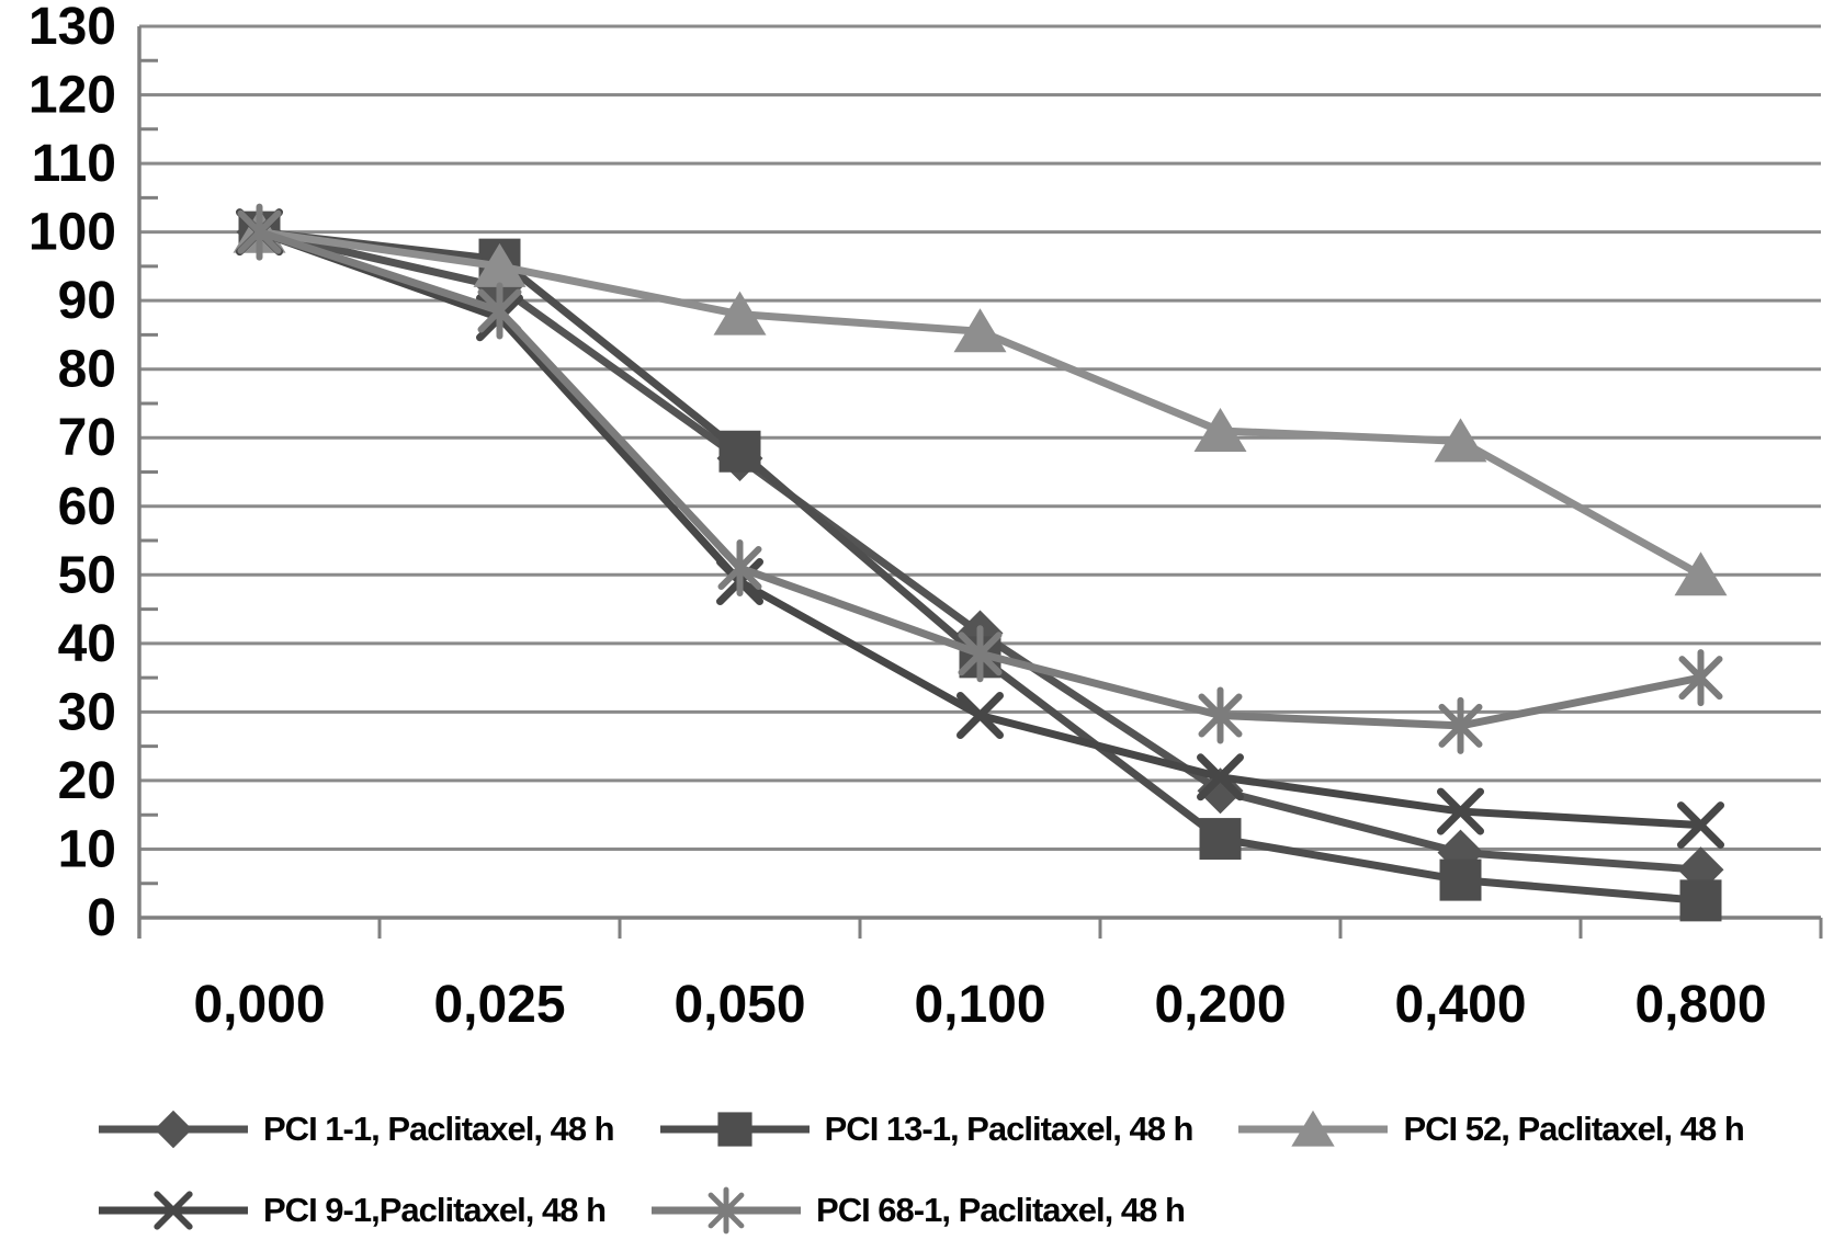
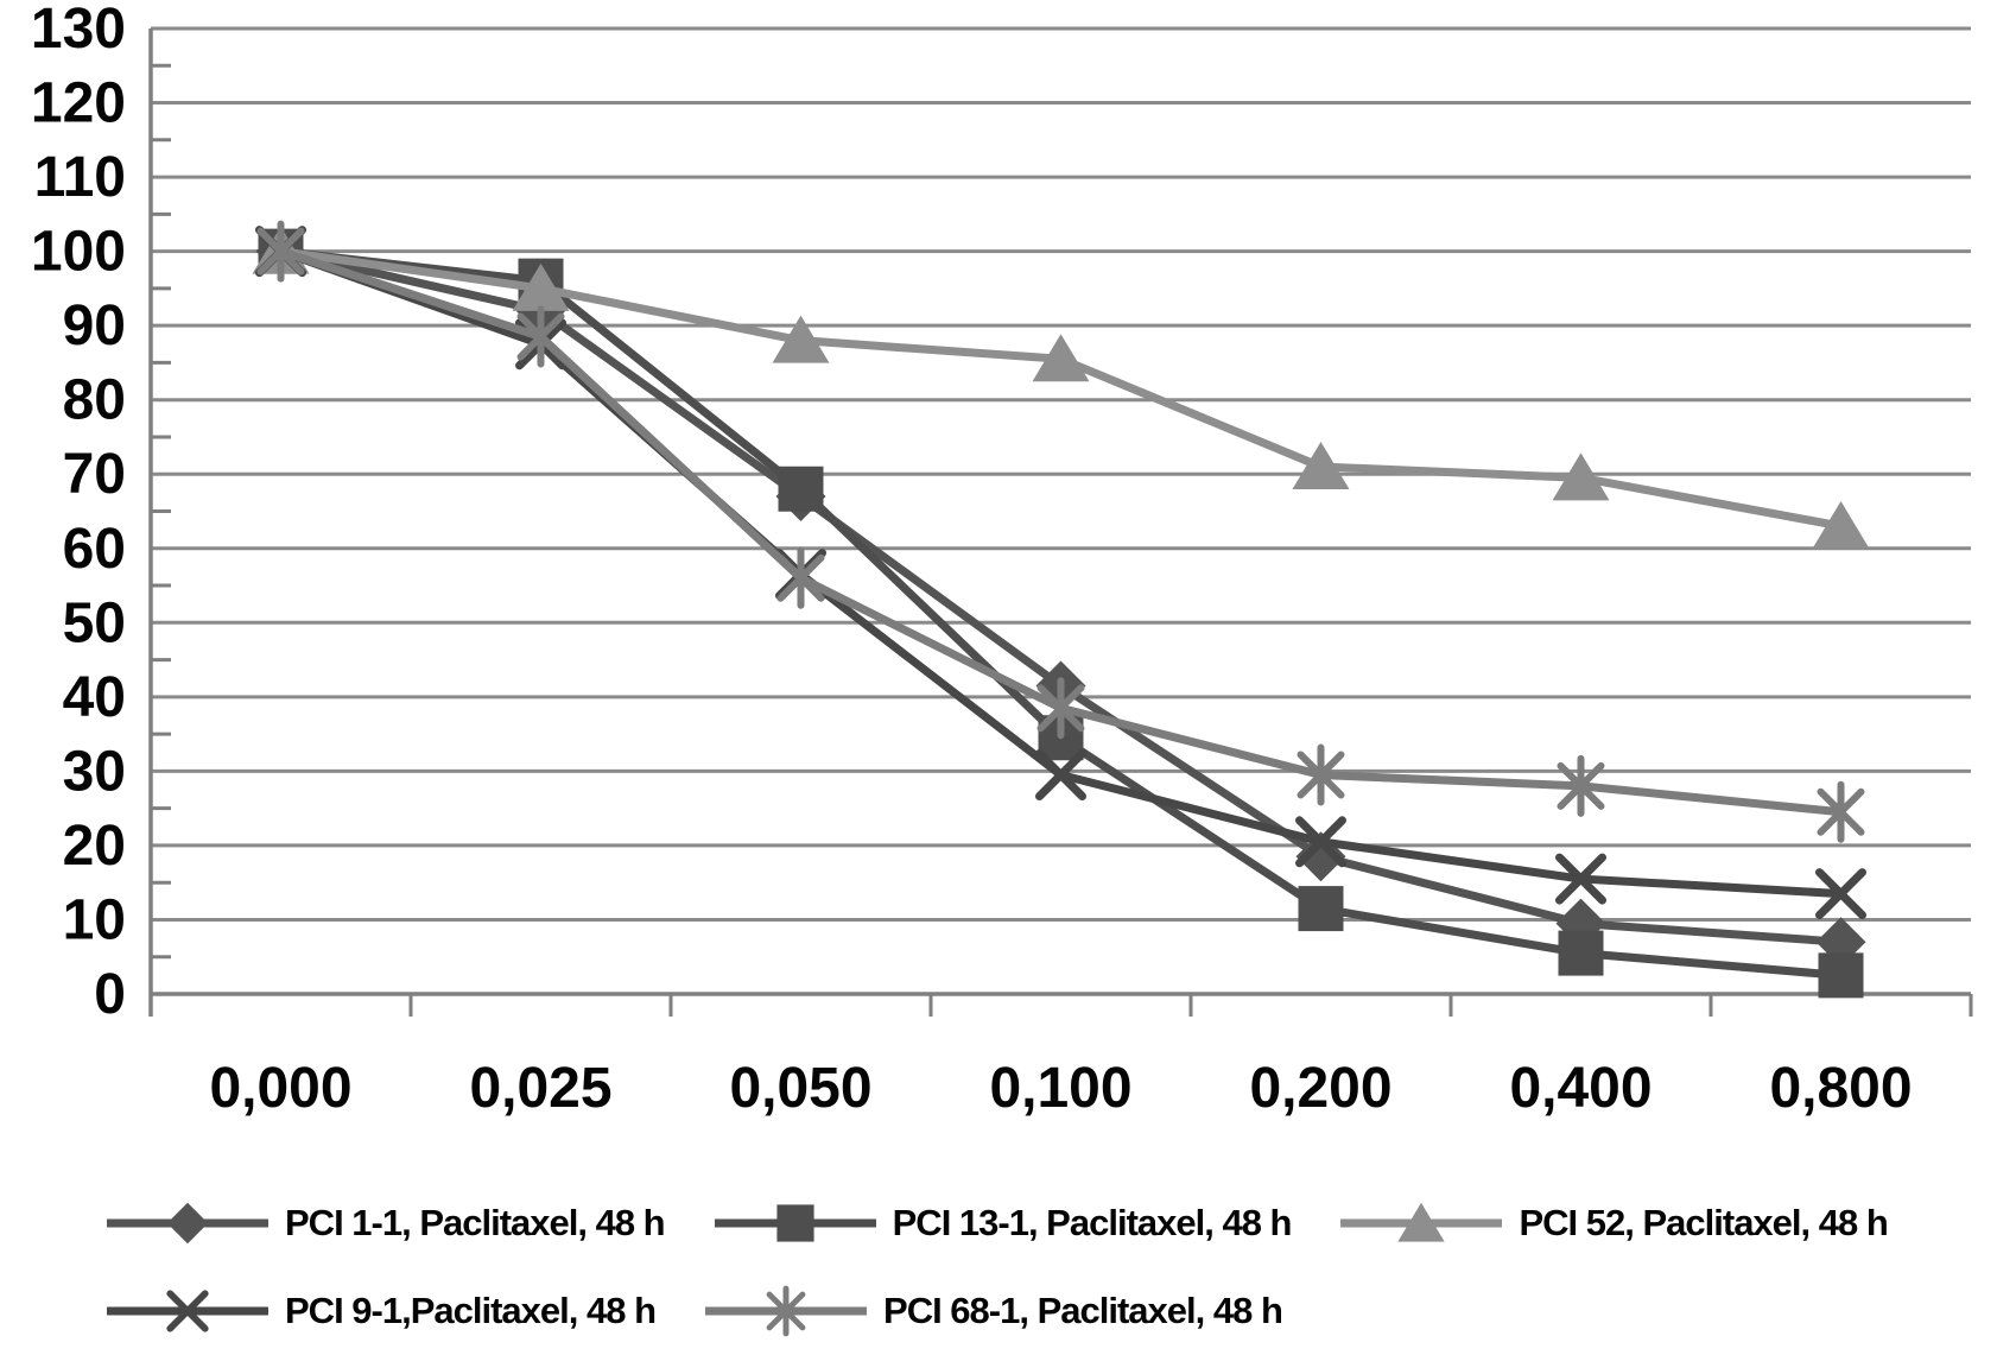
PCI 9-1,Paclitaxel, 48 h/0,050: 49 -> 56
PCI 68-1, Paclitaxel, 48 h/0,050: 51 -> 56
PCI 13-1, Paclitaxel, 48 h/0,100: 38 -> 34
PCI 52, Paclitaxel, 48 h/0,800: 50 -> 63
PCI 68-1, Paclitaxel, 48 h/0,800: 35 -> 24
